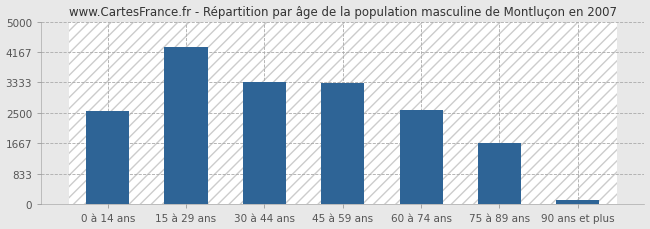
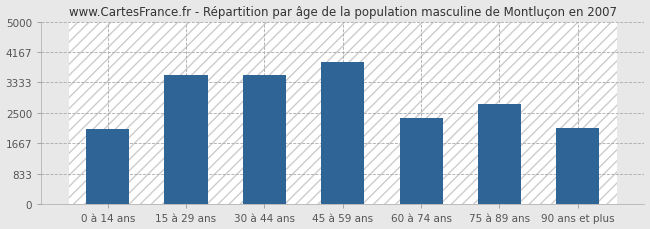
0 à 14 ans: 2560 -> 2050
15 à 29 ans: 4300 -> 3550
30 à 44 ans: 3350 -> 3550
45 à 59 ans: 3320 -> 3900
60 à 74 ans: 2570 -> 2350
75 à 89 ans: 1680 -> 2750
90 ans et plus: 130 -> 2100
